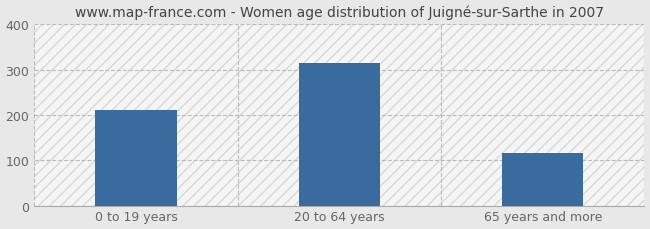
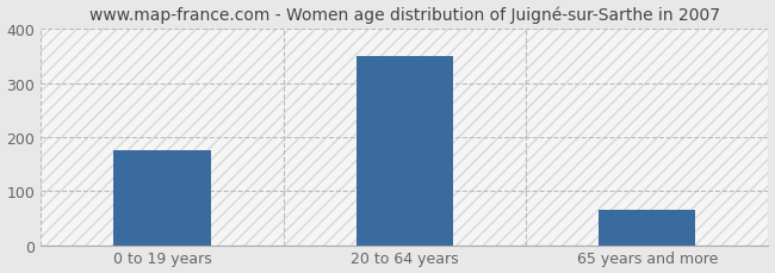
0 to 19 years: 210 -> 175
20 to 64 years: 315 -> 350
65 years and more: 115 -> 65
